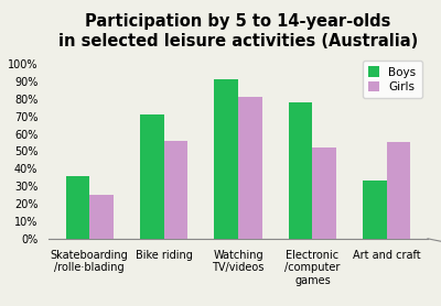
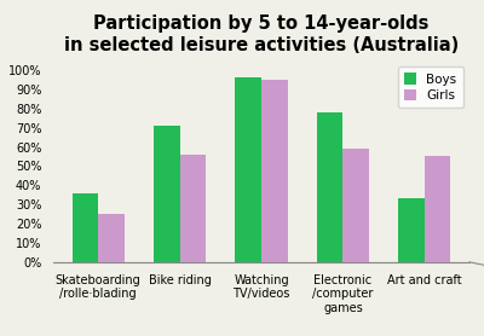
Boys/Watching TV/videos: 91% -> 96%
Girls/Watching TV/videos: 81% -> 95%
Girls/Electronic /computer games: 52% -> 59%
